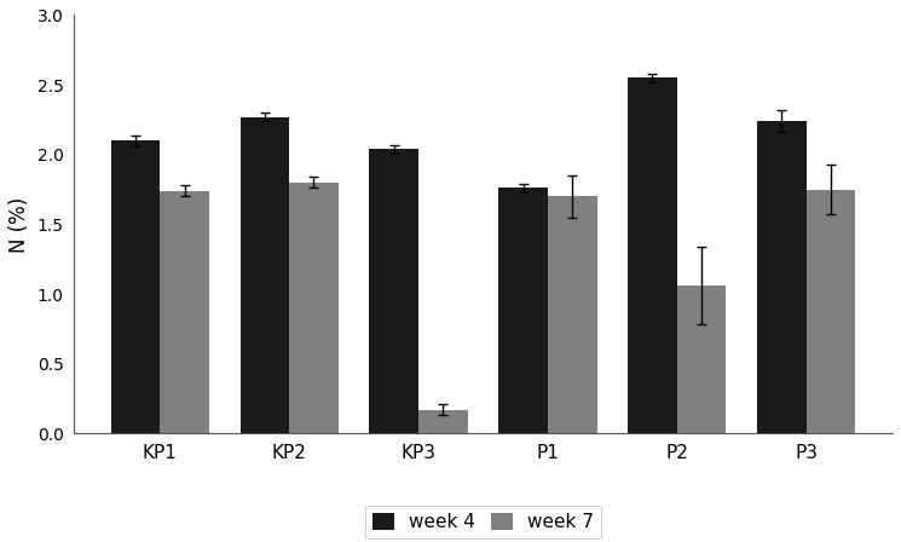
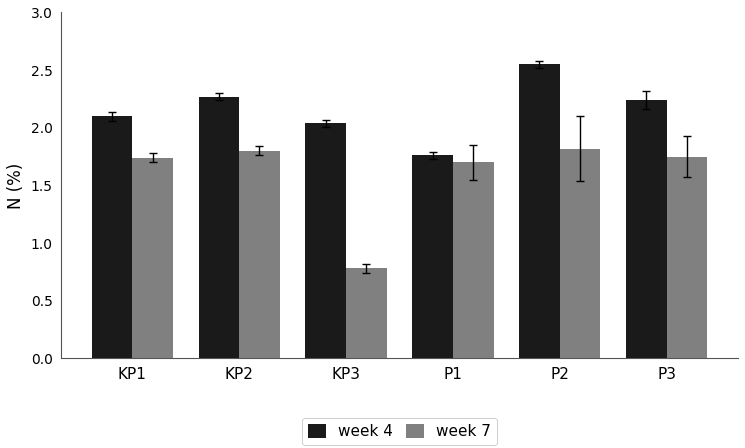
week 7/KP3: 0.17 -> 0.78
week 7/P2: 1.06 -> 1.82
